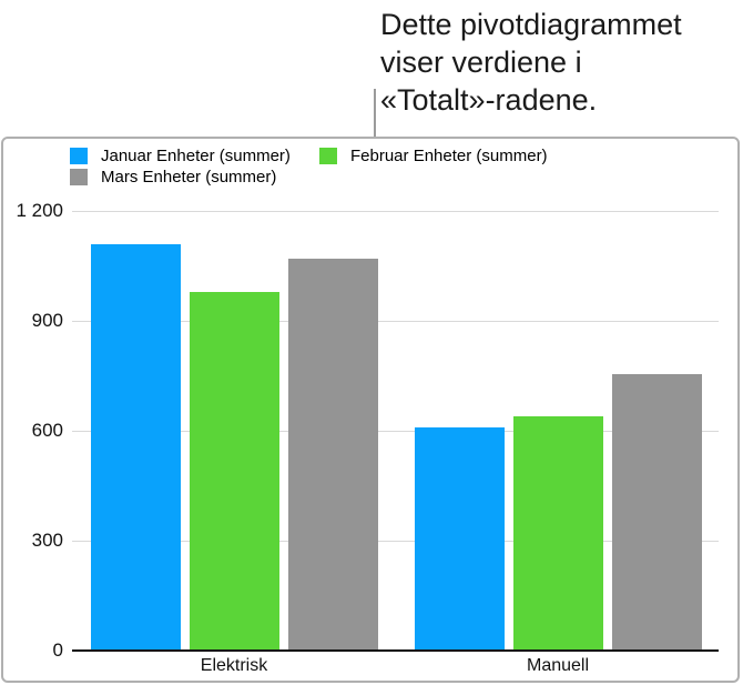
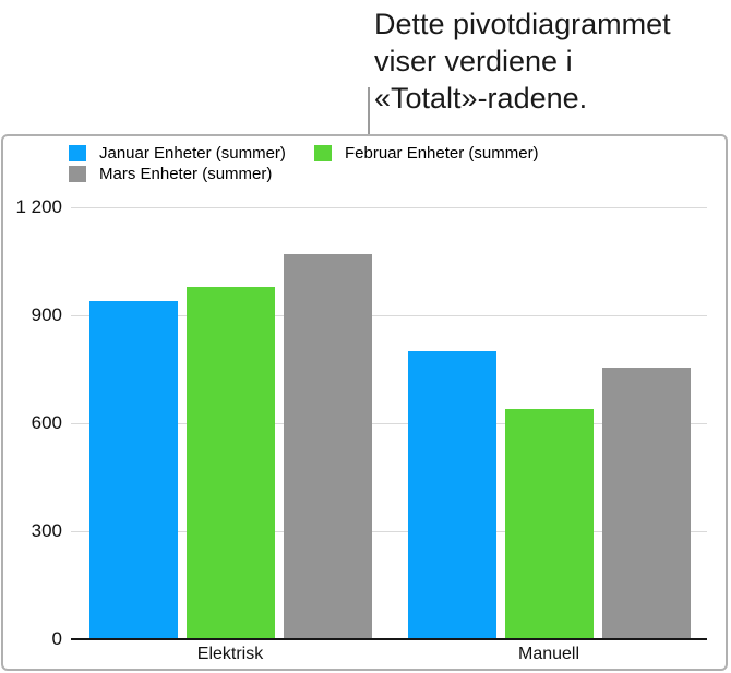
Januar Enheter (summer)/Elektrisk: 1110 -> 940
Januar Enheter (summer)/Manuell: 610 -> 800
